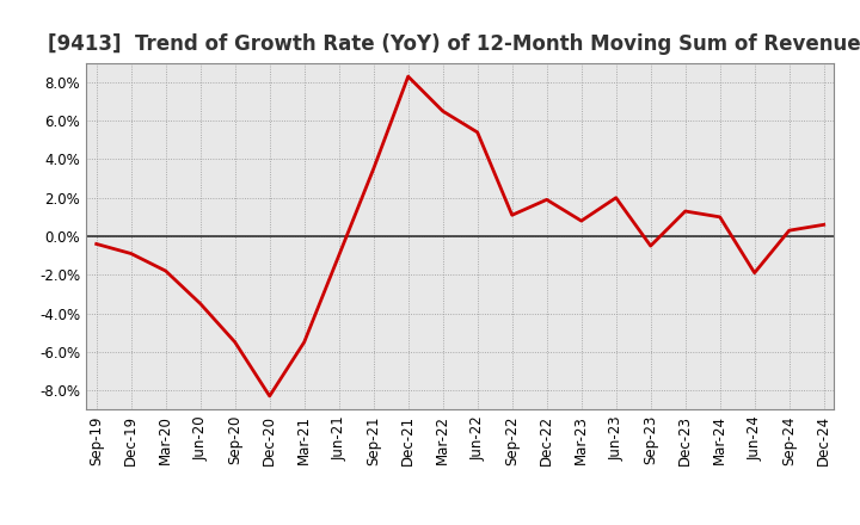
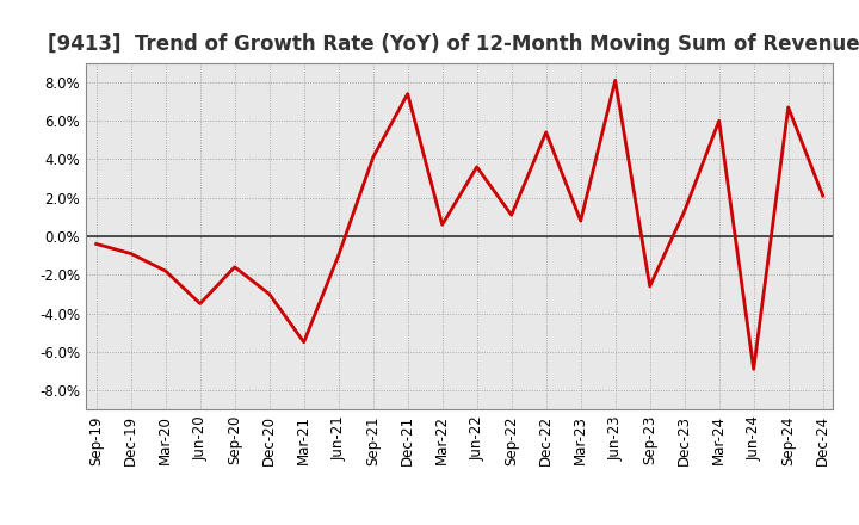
Sep-20: -5.5% -> -1.6%
Dec-20: -8.3% -> -3.0%
Sep-21: 3.5% -> 4.1%
Dec-21: 8.3% -> 7.4%
Mar-22: 6.5% -> 0.6%
Jun-22: 5.4% -> 3.6%
Dec-22: 1.9% -> 5.4%
Jun-23: 2.0% -> 8.1%
Sep-23: -0.5% -> -2.6%
Mar-24: 1.0% -> 6.0%
Jun-24: -1.9% -> -6.9%
Sep-24: 0.3% -> 6.7%
Dec-24: 0.6% -> 2.1%
